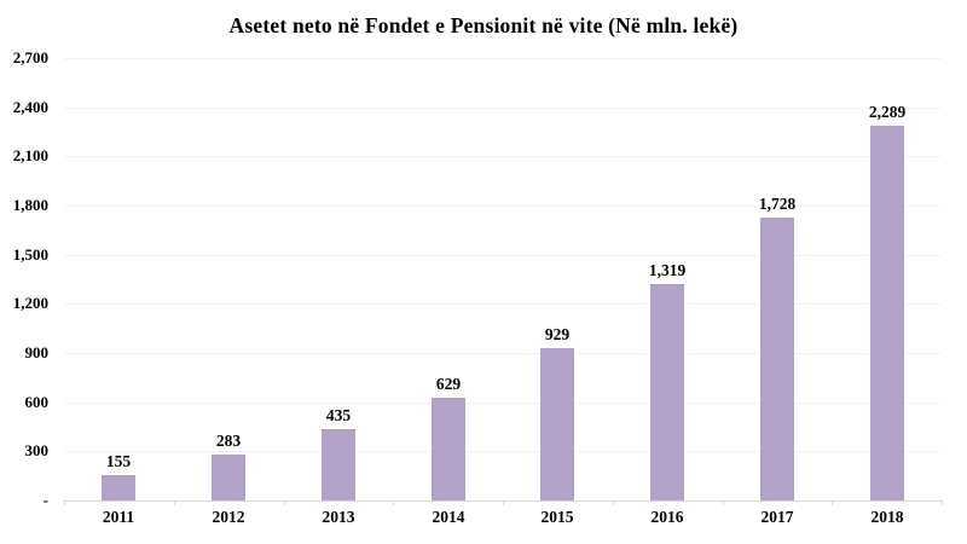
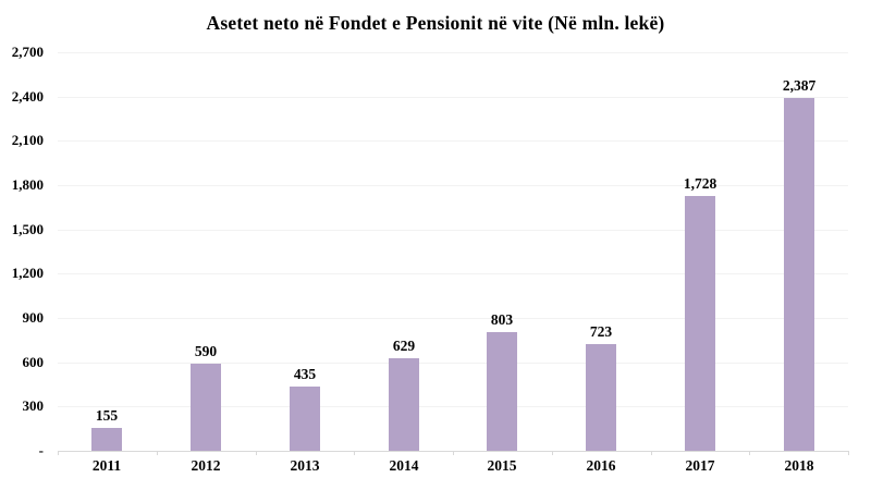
2012: 283 -> 590
2015: 929 -> 803
2016: 1,319 -> 723
2018: 2,289 -> 2,387
